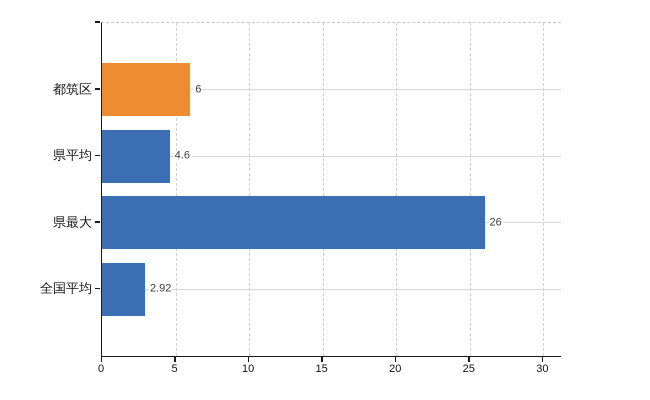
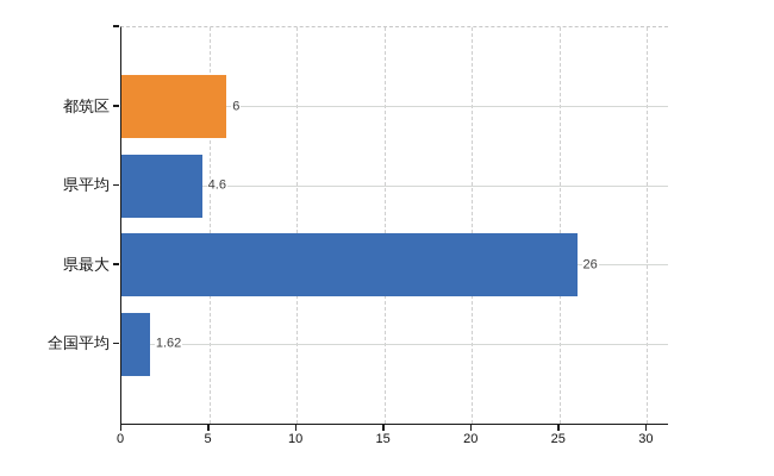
全国平均: 2.92 -> 1.62
